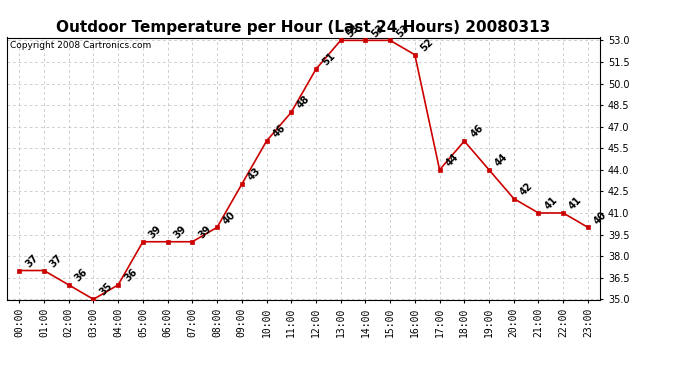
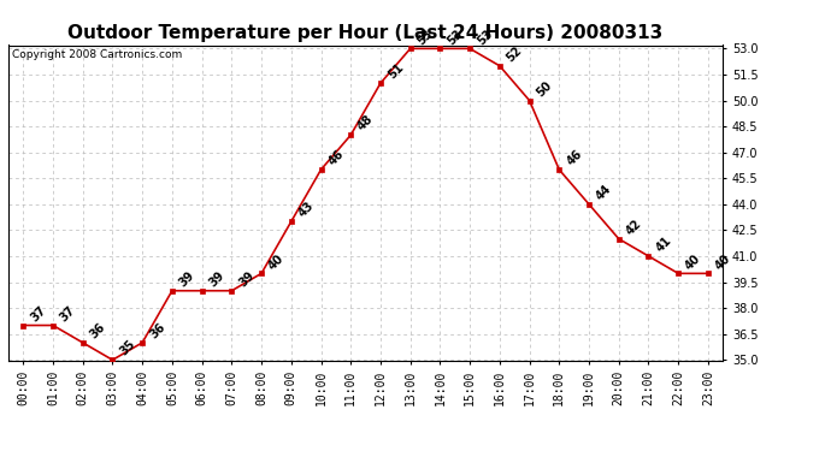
17:00: 44 -> 50
22:00: 41 -> 40
